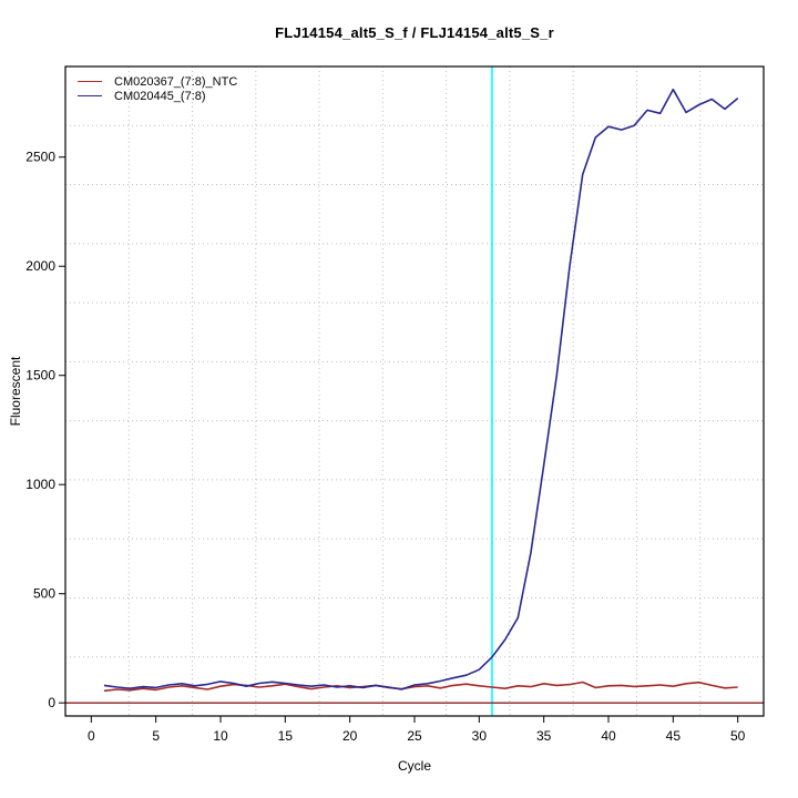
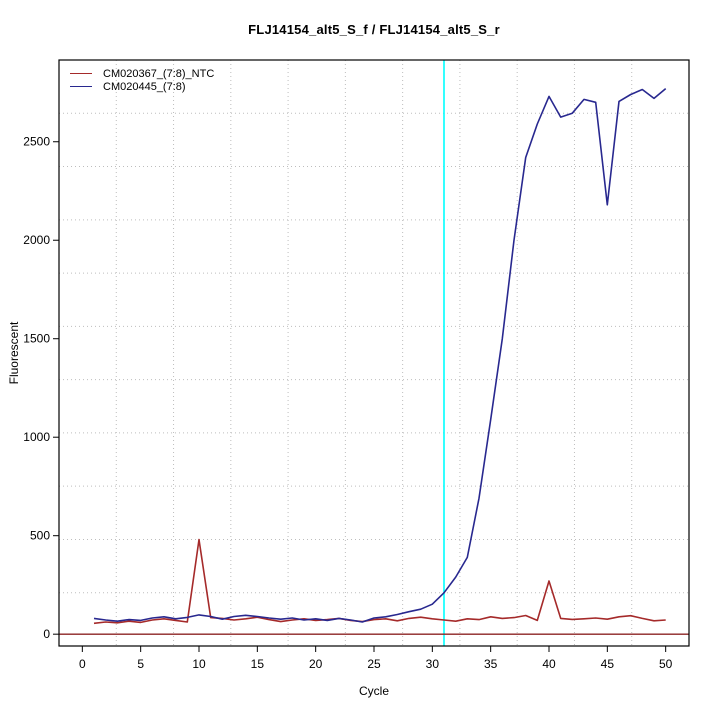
CM020367_(7:8)_NTC/10: 80 -> 480
CM020367_(7:8)_NTC/40: 80 -> 270
CM020445_(7:8)/40: 2640 -> 2730
CM020445_(7:8)/45: 2810 -> 2180
